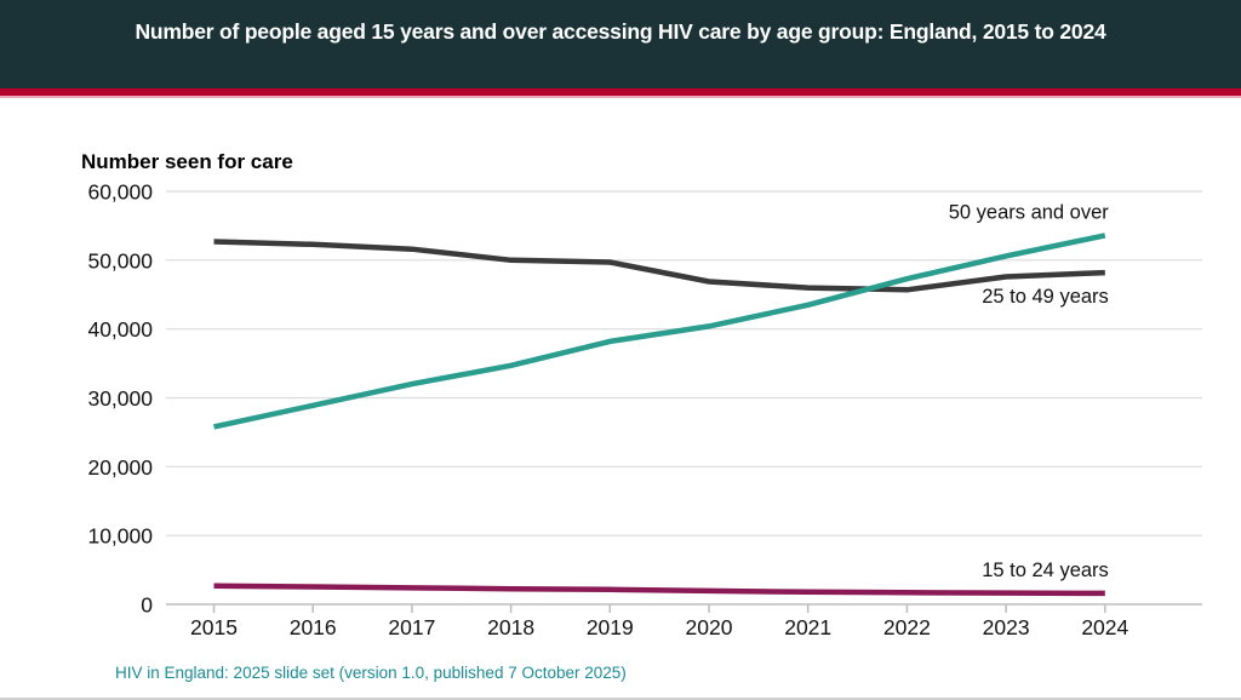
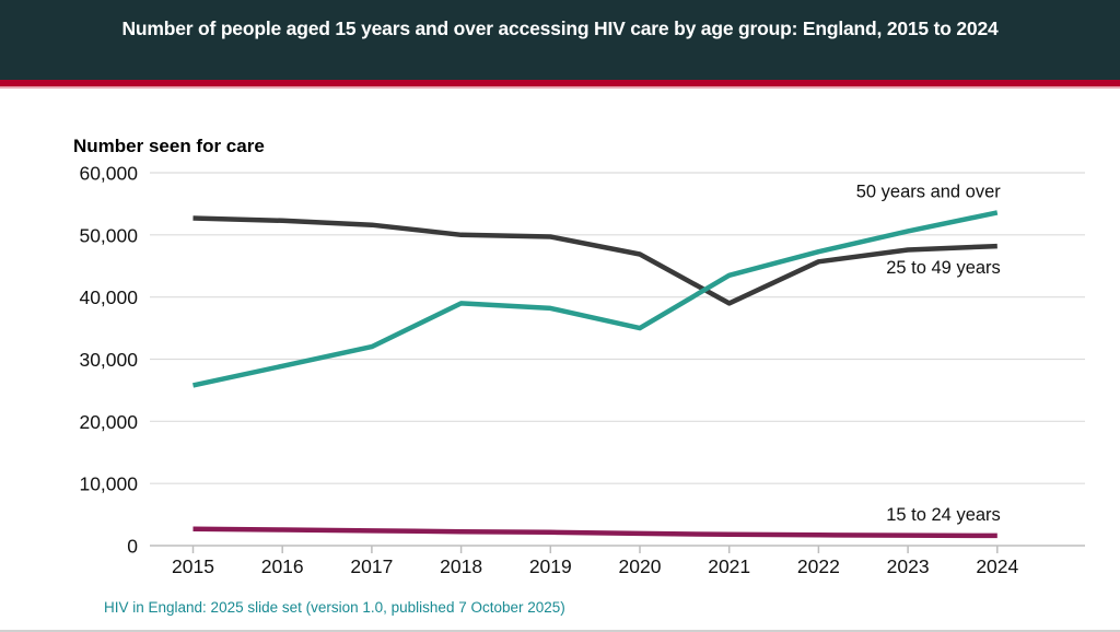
50 years and over/2018: 35000 -> 39000
50 years and over/2020: 40000 -> 35000
25 to 49 years/2021: 46000 -> 39000
